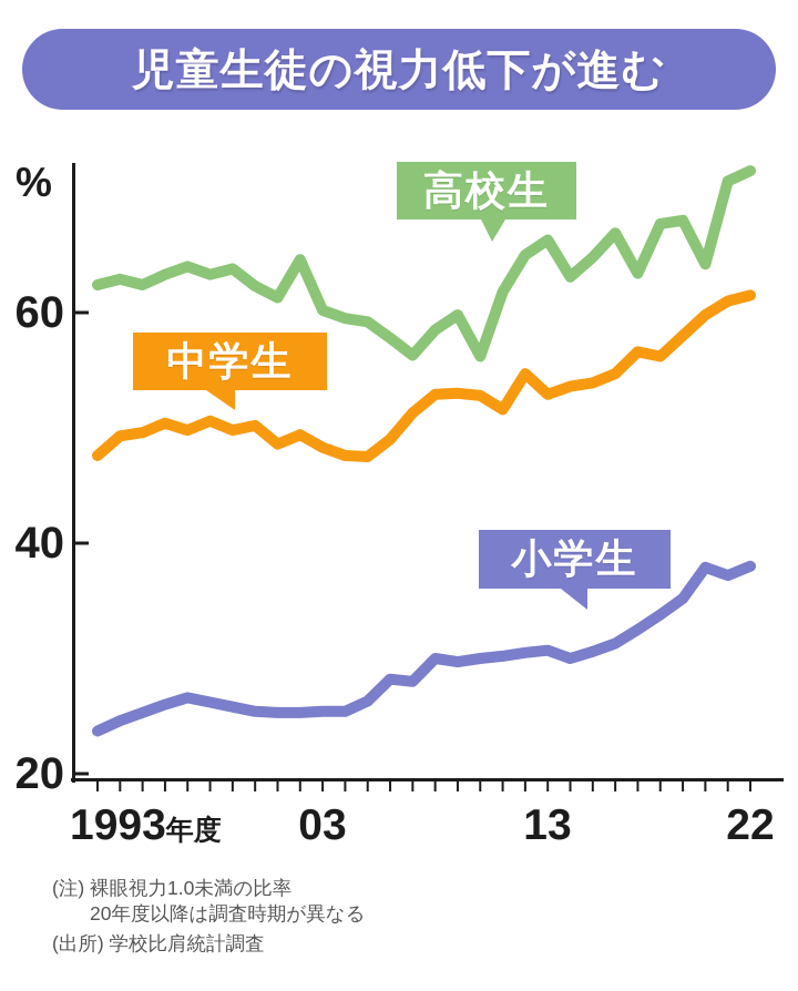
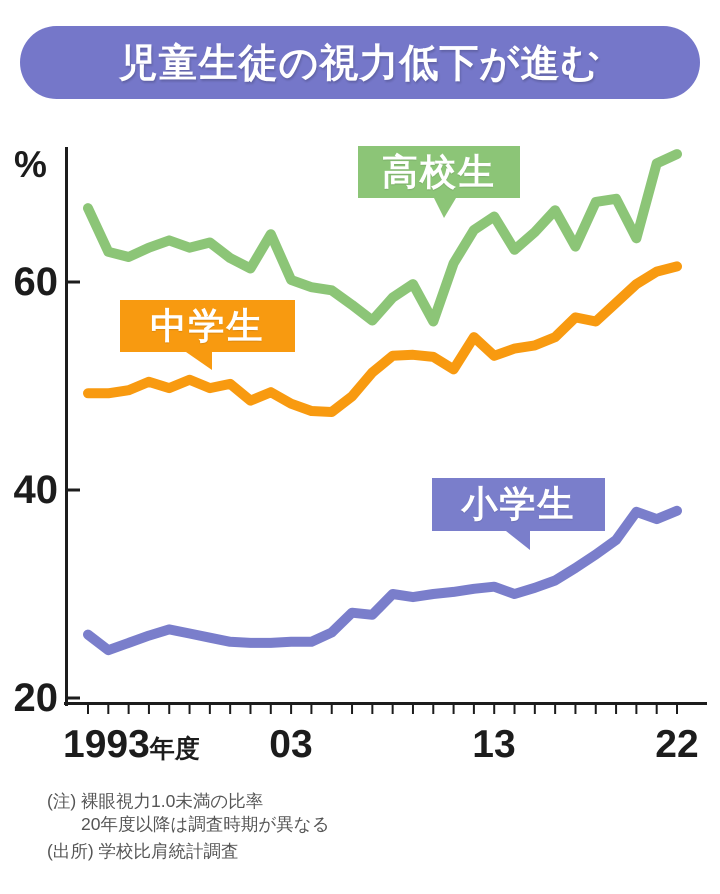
高校生/1993: 62.4 -> 67.1
中学生/1993: 47.6 -> 49.3
小学生/1993: 23.7 -> 26.1
